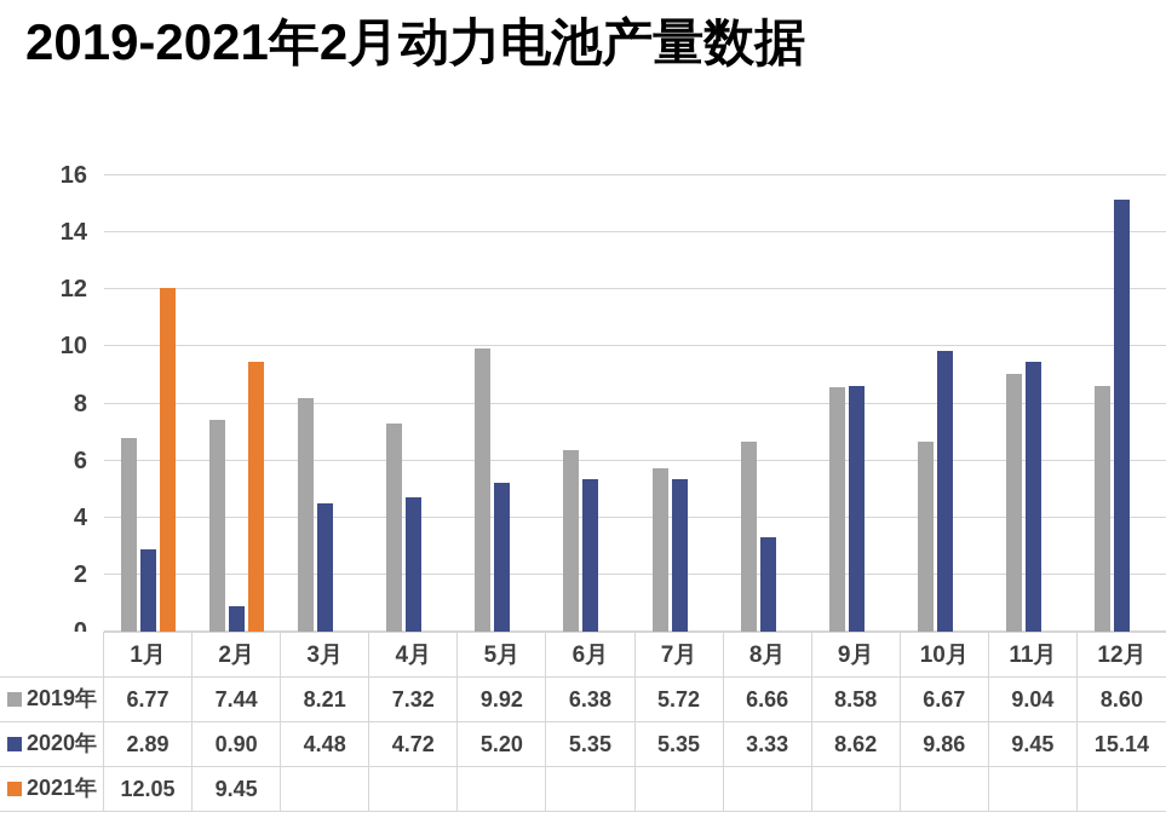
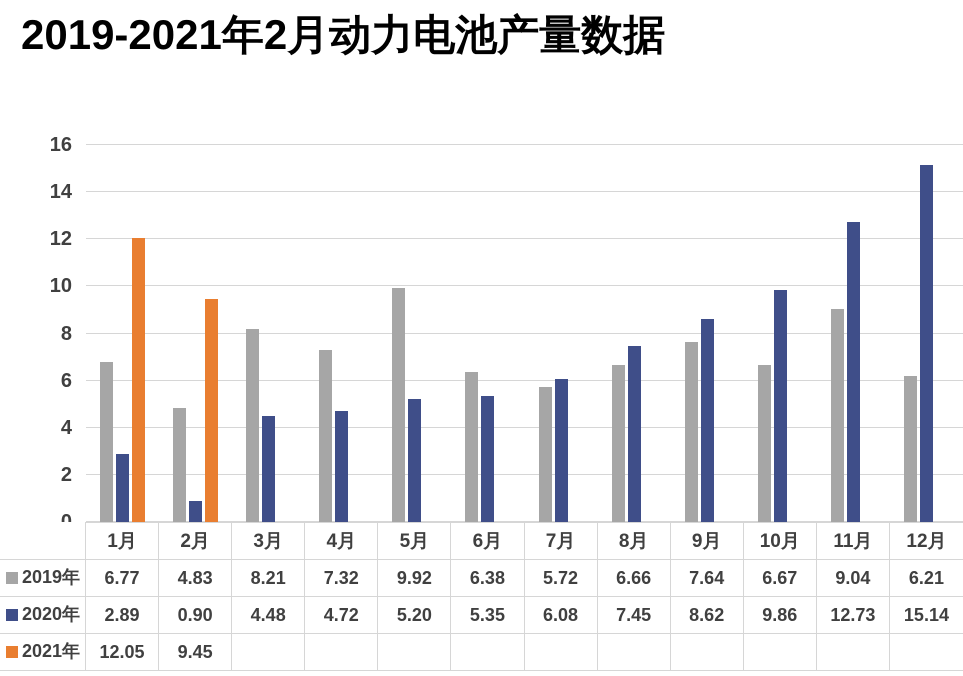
2019年/2月: 7.44 -> 4.83
2020年/7月: 5.35 -> 6.08
2020年/8月: 3.33 -> 7.45
2019年/9月: 8.58 -> 7.64
2020年/11月: 9.45 -> 12.73
2019年/12月: 8.60 -> 6.21
